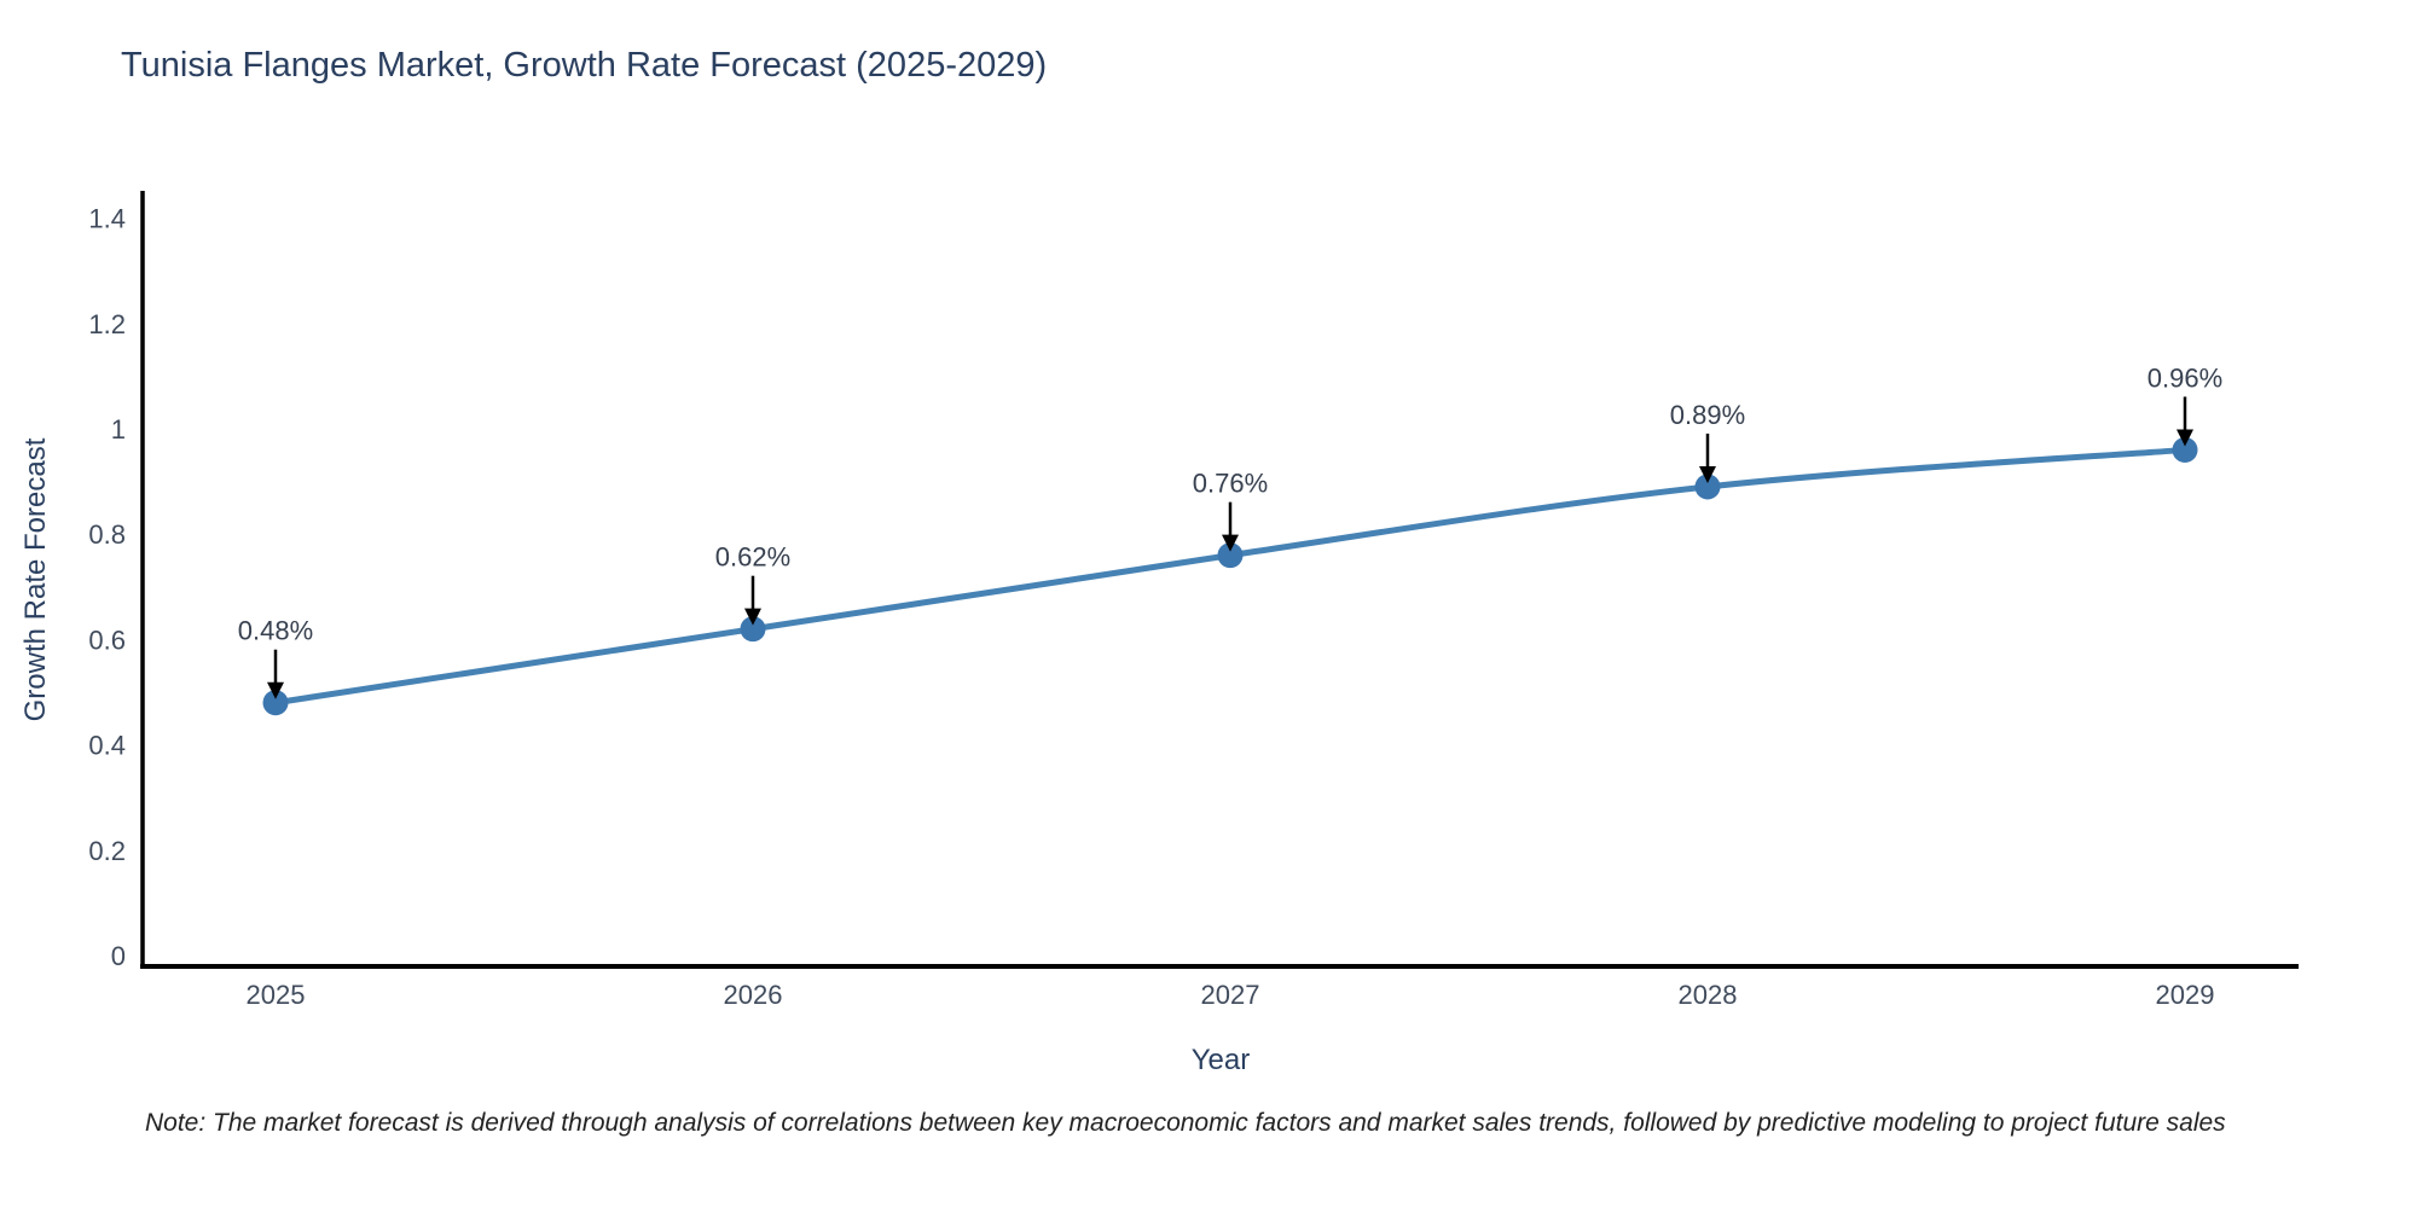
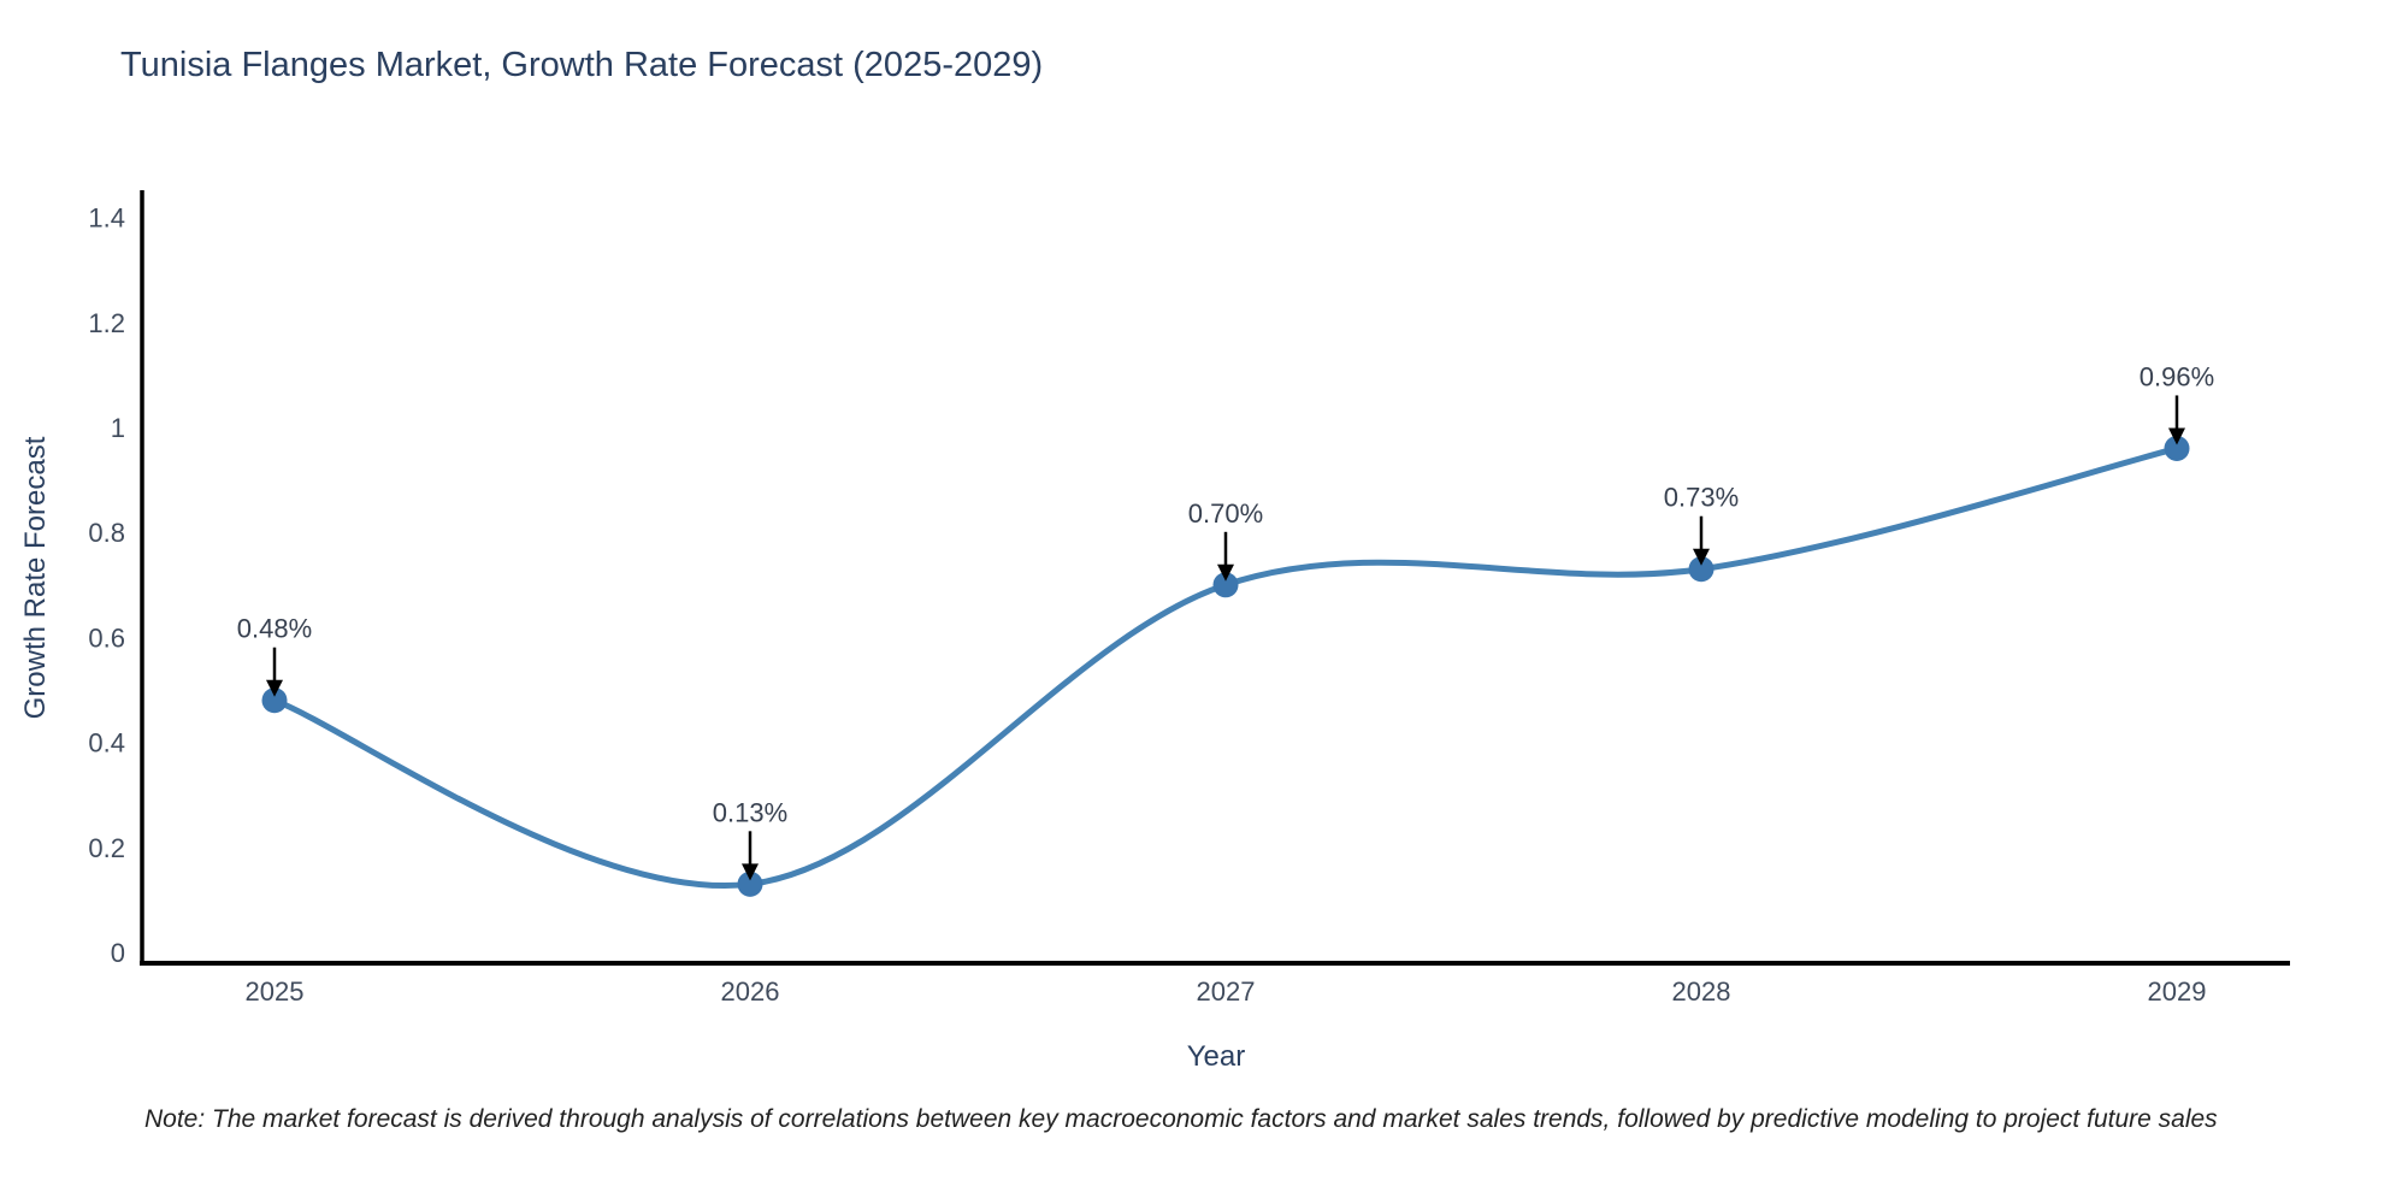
2026: 0.62% -> 0.13%
2027: 0.76% -> 0.70%
2028: 0.89% -> 0.73%
